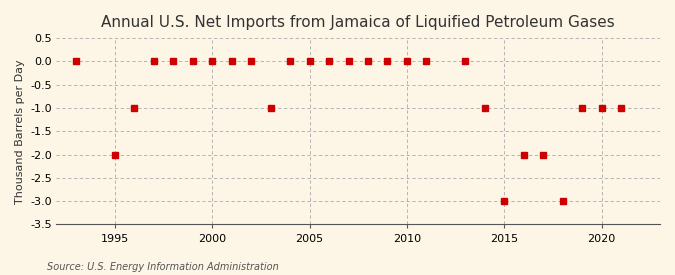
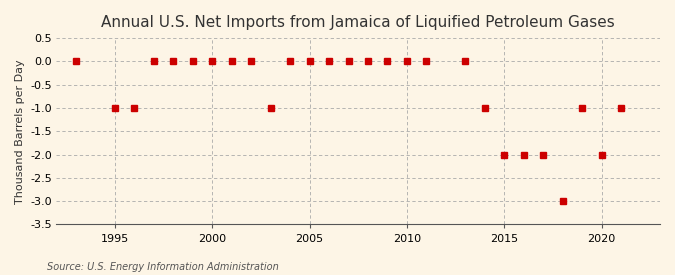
1995: -2 -> -1
2015: -3 -> -2
2020: -1 -> -2
